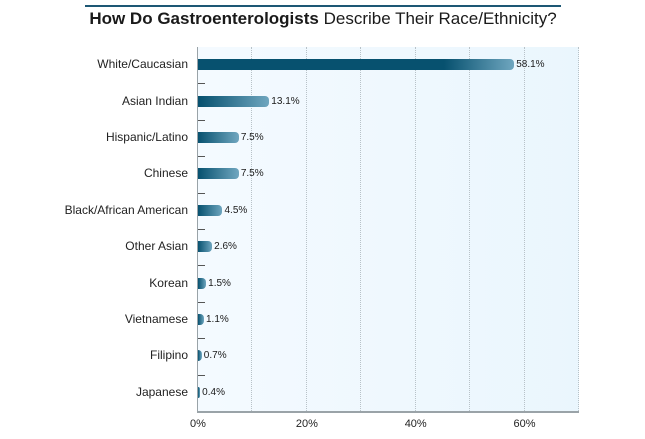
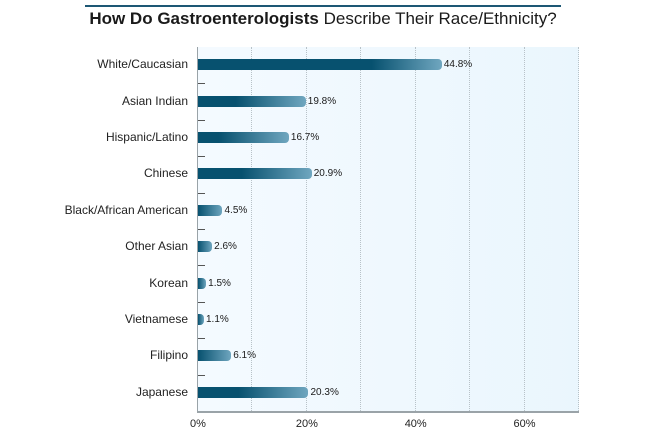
White/Caucasian: 58.1% -> 44.8%
Asian Indian: 13.1% -> 19.8%
Hispanic/Latino: 7.5% -> 16.7%
Chinese: 7.5% -> 20.9%
Filipino: 0.7% -> 6.1%
Japanese: 0.4% -> 20.3%
